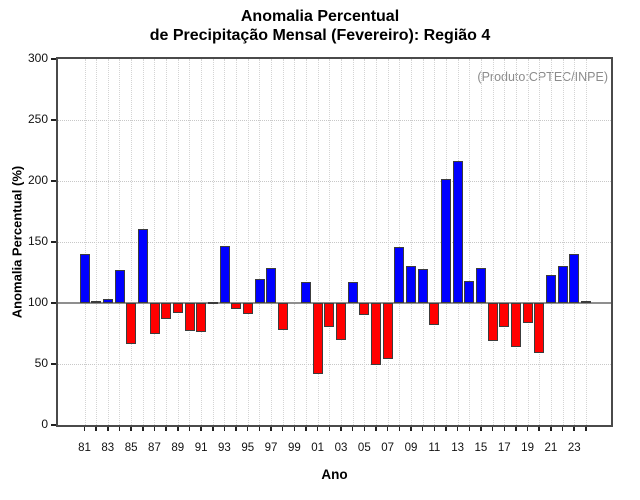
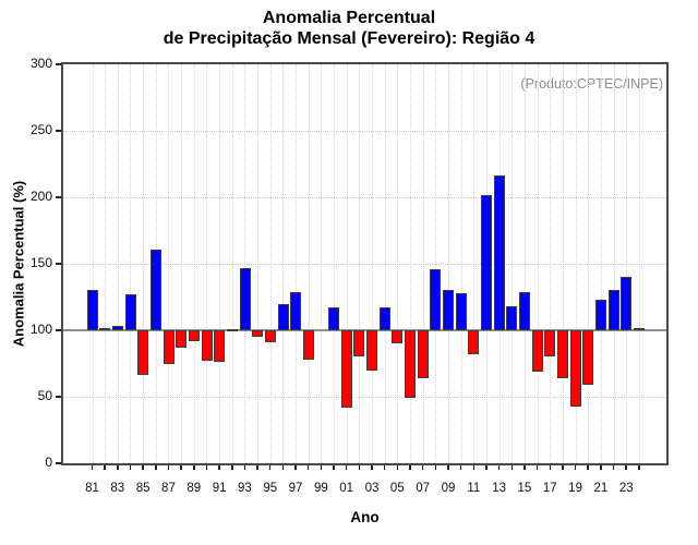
81: 140 -> 130
07: 54 -> 64
19: 84 -> 43
